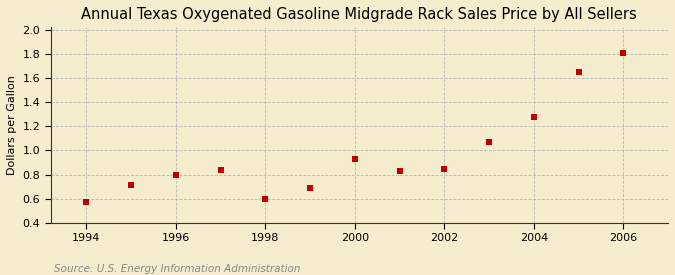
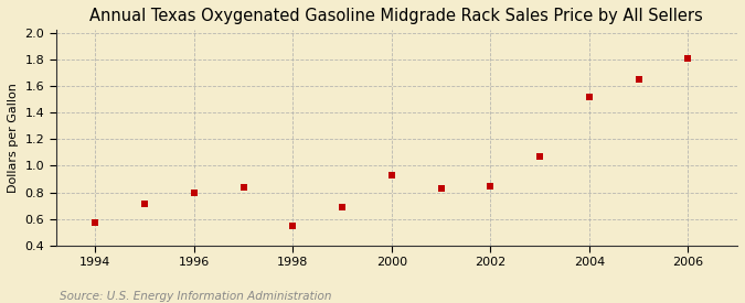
1998: 0.60 -> 0.55
2004: 1.28 -> 1.52
